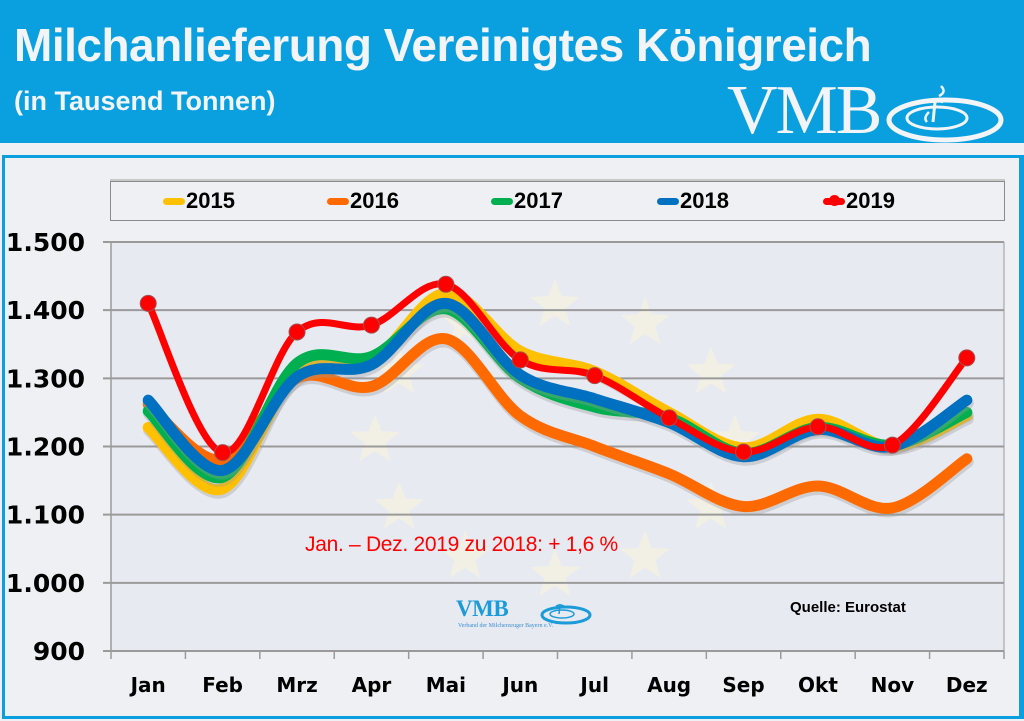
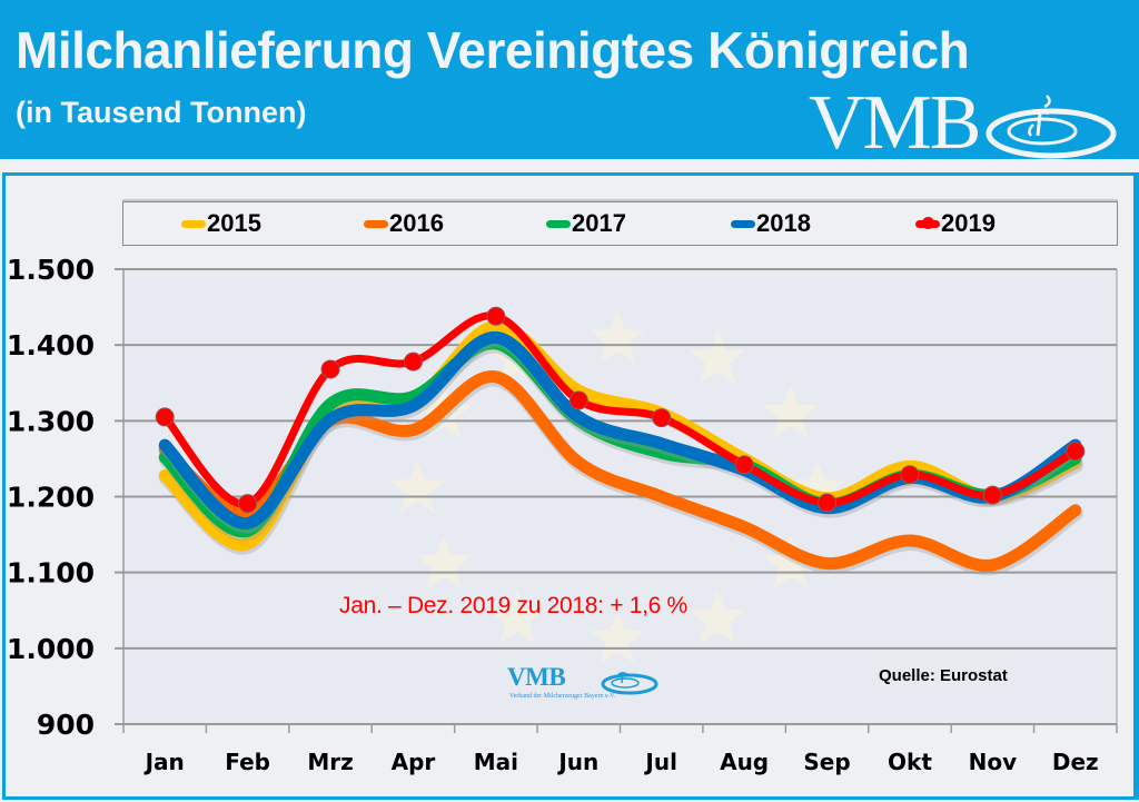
2019/Jan: 1410 -> 1300
2019/Dez: 1330 -> 1260
